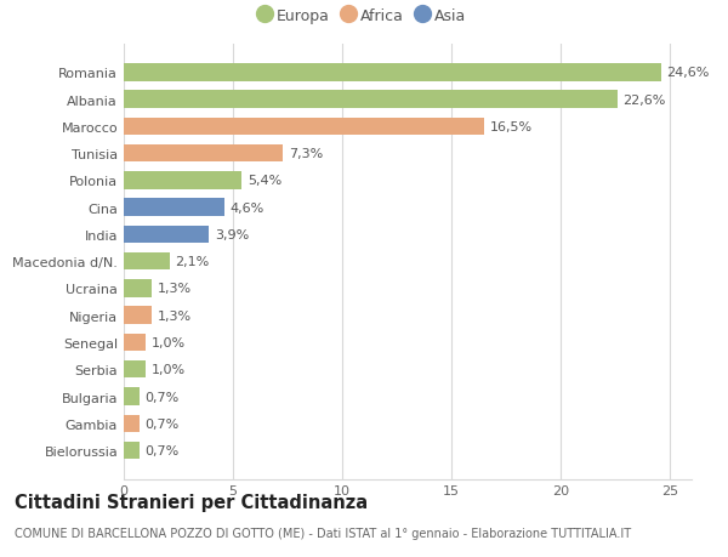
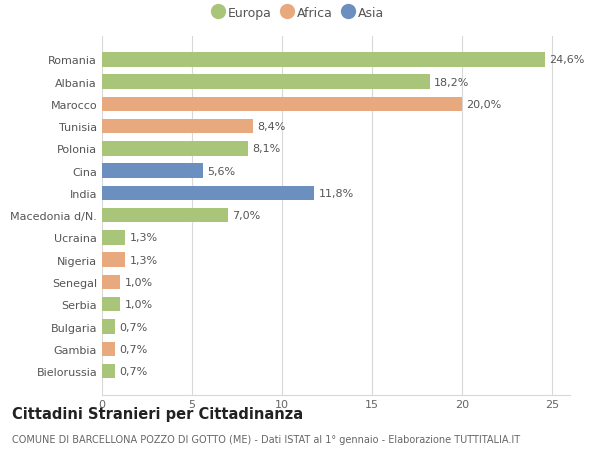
Albania: 22,6% -> 18,2%
Marocco: 16,5% -> 20,0%
Tunisia: 7,3% -> 8,4%
Polonia: 5,4% -> 8,1%
Cina: 4,6% -> 5,6%
India: 3,9% -> 11,8%
Macedonia d/N.: 2,1% -> 7,0%
